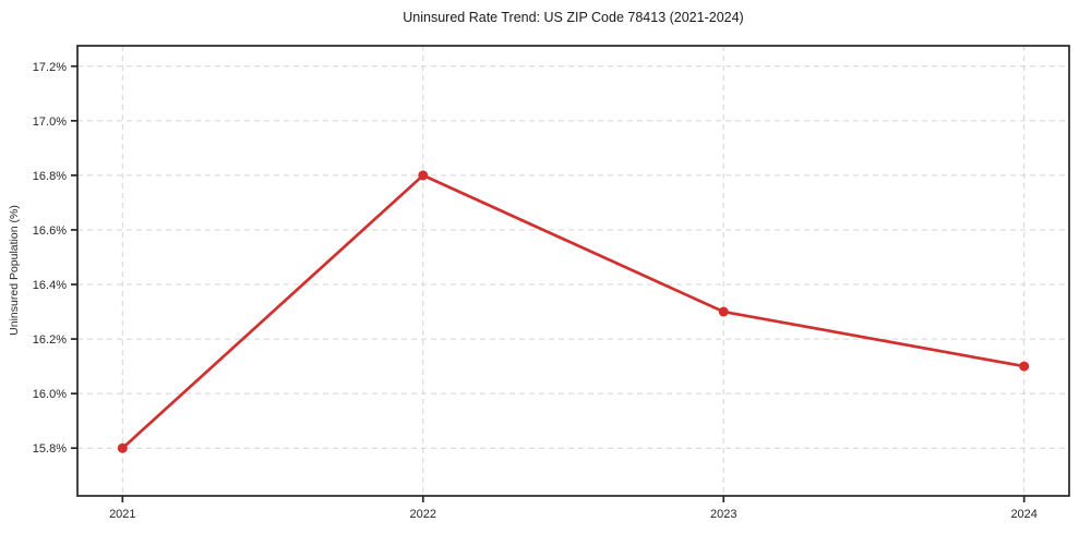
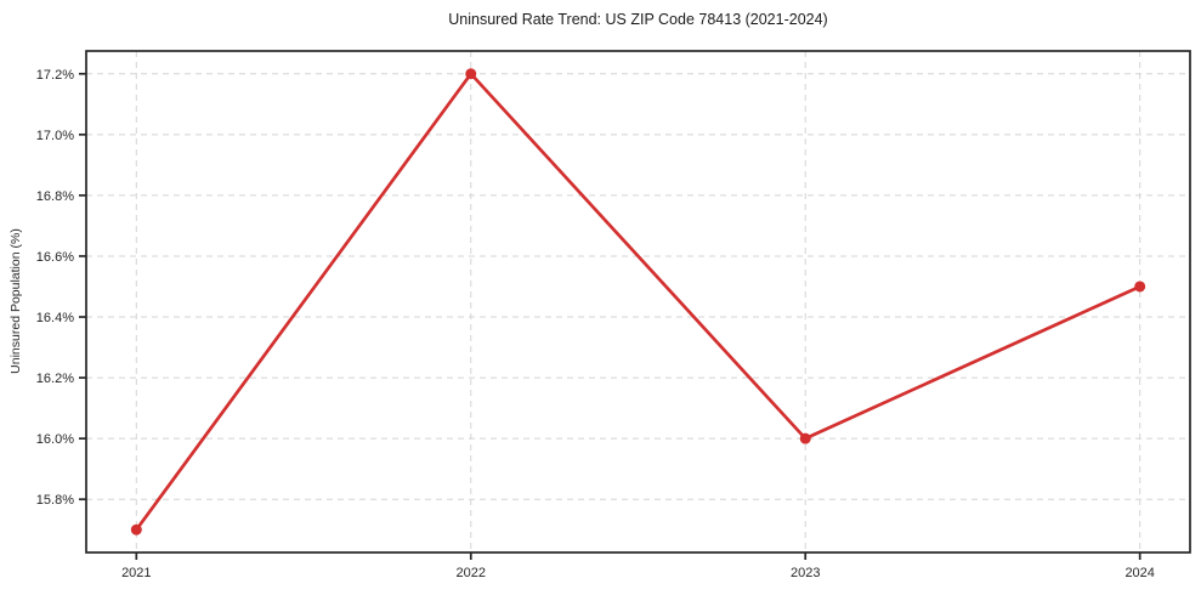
2021: 15.8% -> 15.7%
2022: 16.8% -> 17.2%
2023: 16.3% -> 16.0%
2024: 16.1% -> 16.5%
